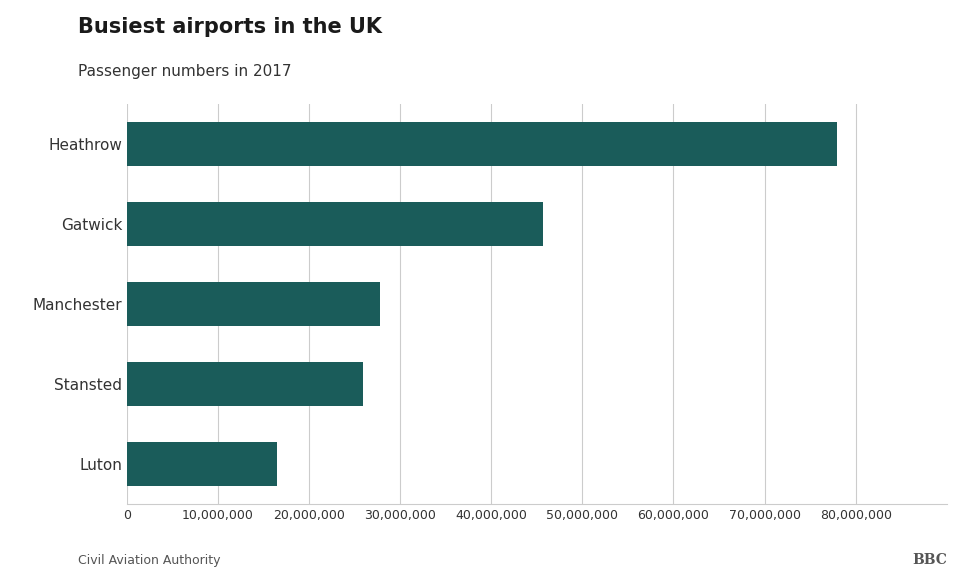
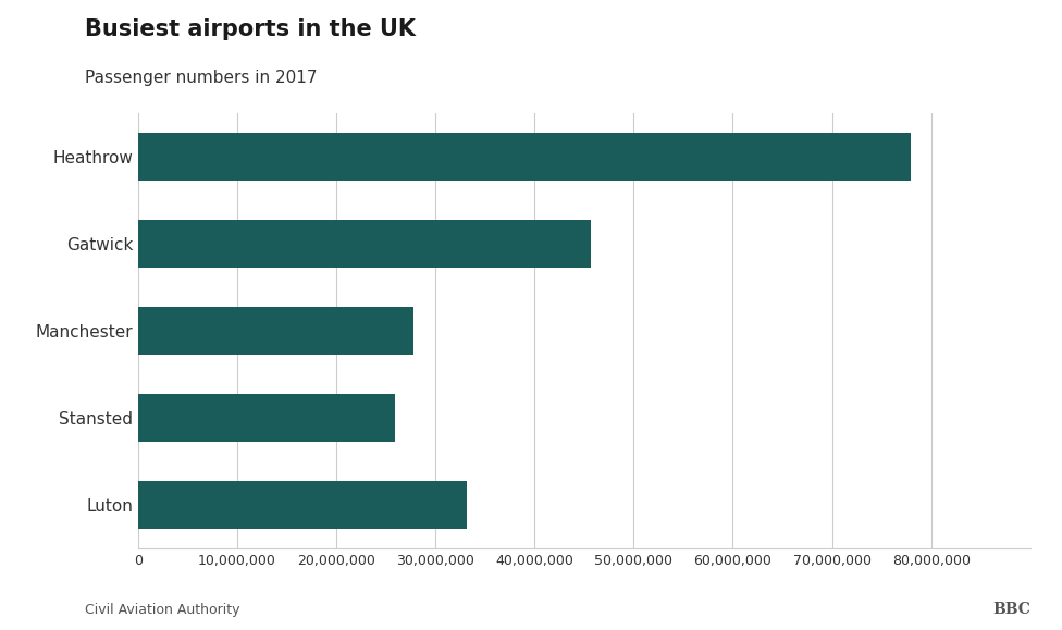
Luton: 16,500,000 -> 33,200,000
